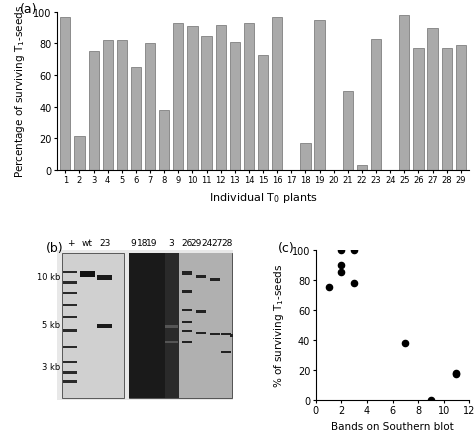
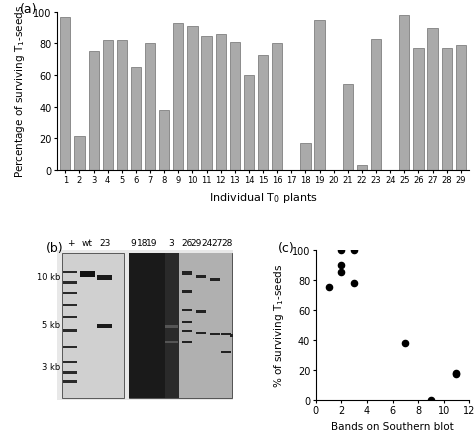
12: 92 -> 86
14: 93 -> 60
16: 97 -> 80
21: 50 -> 54
